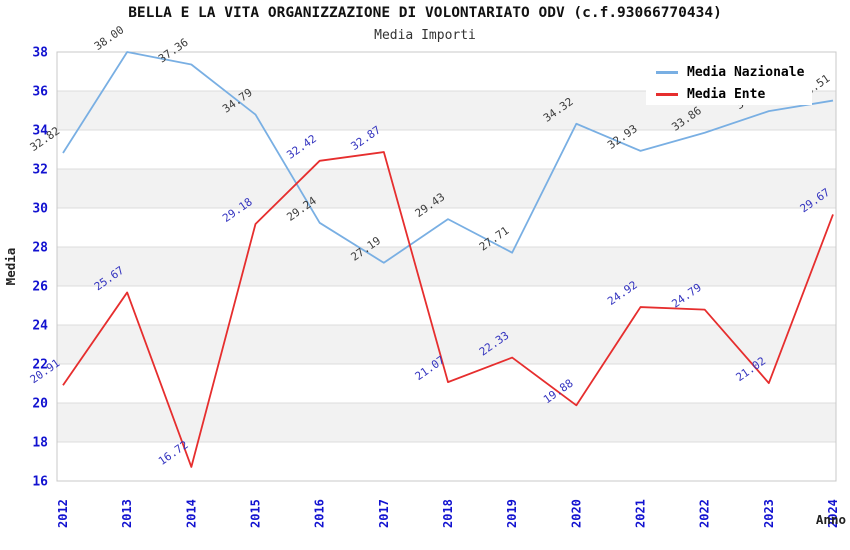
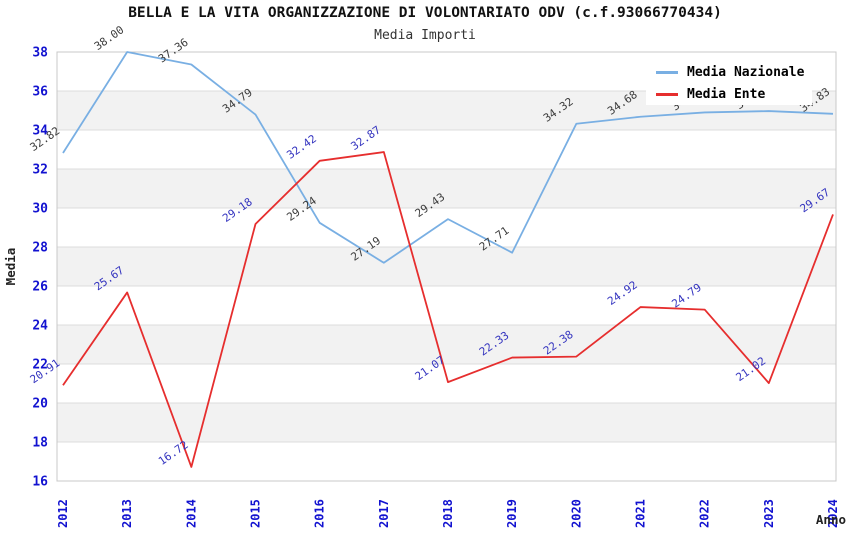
Media Ente/2020: 19.88 -> 22.38
Media Nazionale/2021: 32.93 -> 34.68
Media Nazionale/2022: 33.86 -> 34.90
Media Nazionale/2024: 35.51 -> 34.83
